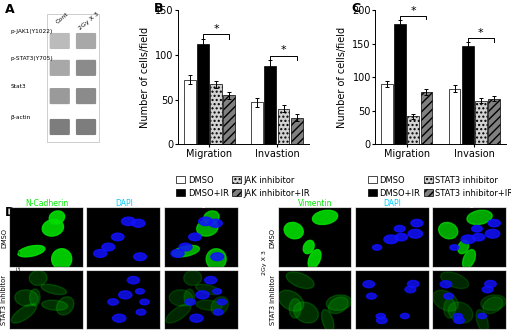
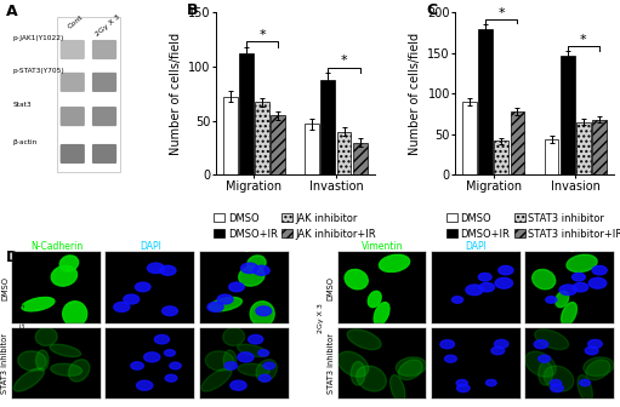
DMSO/Invasion: 83 -> 44
